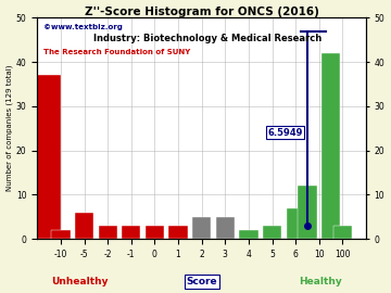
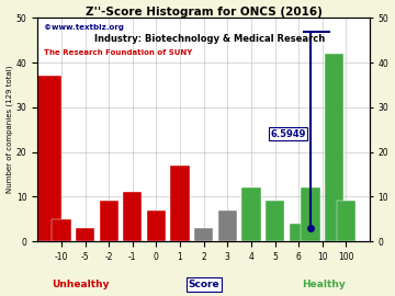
-10: 2 -> 5
-5: 6 -> 3
-2: 3 -> 9
-1: 3 -> 11
0: 3 -> 7
1: 3 -> 17
2: 5 -> 3
3: 5 -> 7
4: 2 -> 12
5: 3 -> 9
6: 7 -> 4
100: 3 -> 9
